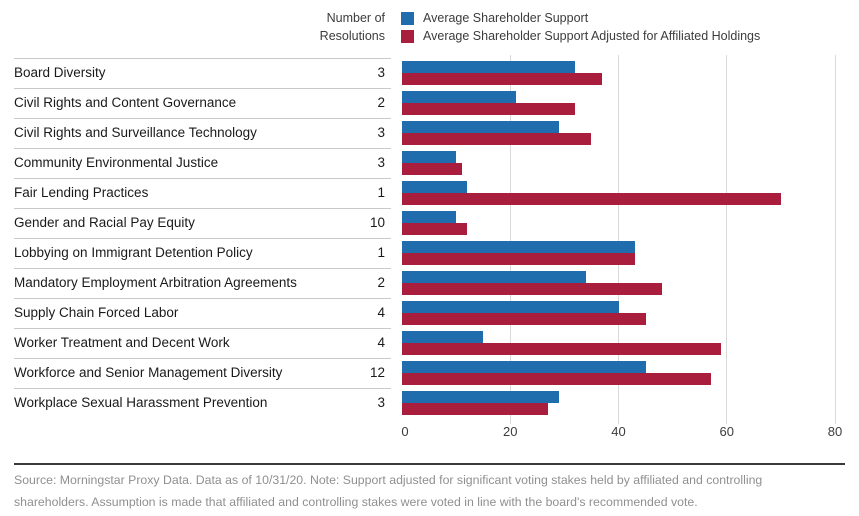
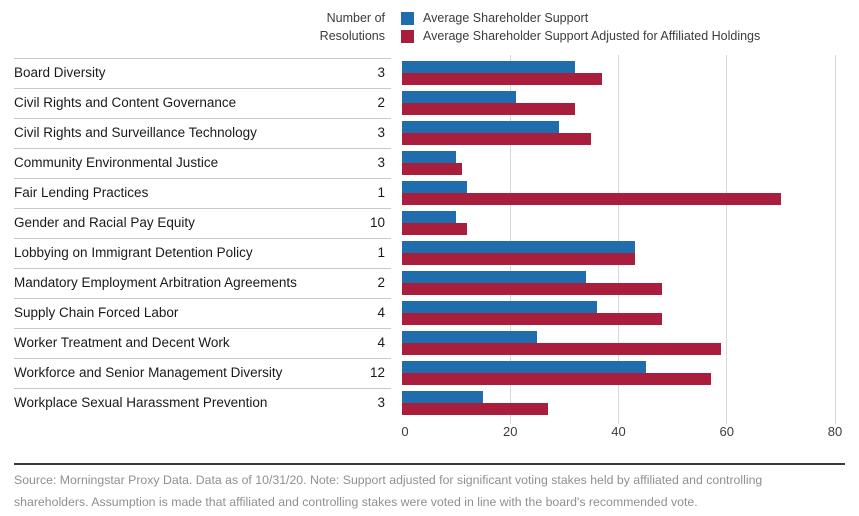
Average Shareholder Support/Supply Chain Forced Labor: 40 -> 36
Average Shareholder Support Adjusted for Affiliated Holdings/Supply Chain Forced Labor: 45 -> 48
Average Shareholder Support/Worker Treatment and Decent Work: 15 -> 25
Average Shareholder Support/Workplace Sexual Harassment Prevention: 29 -> 15
